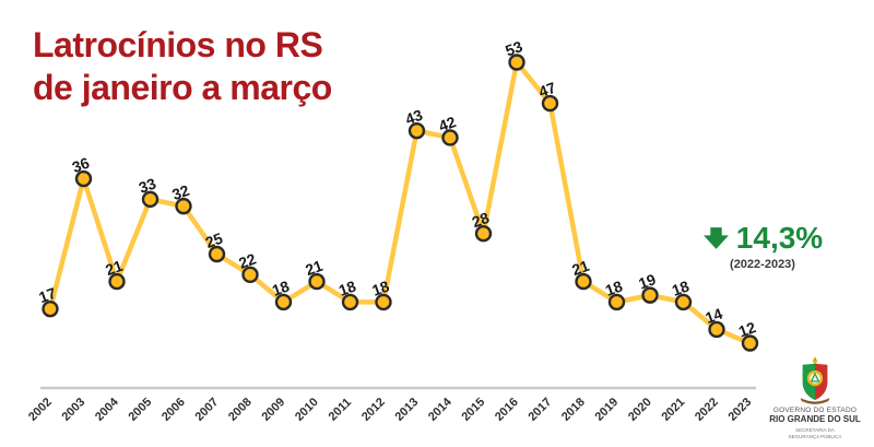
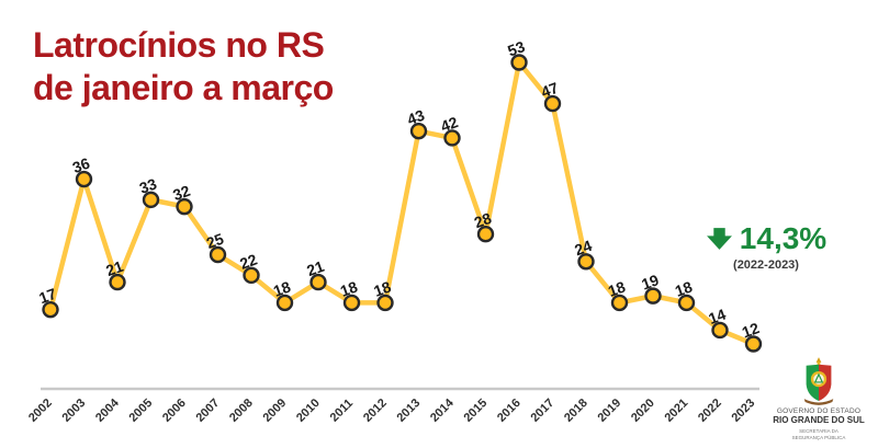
2018: 21 -> 24
